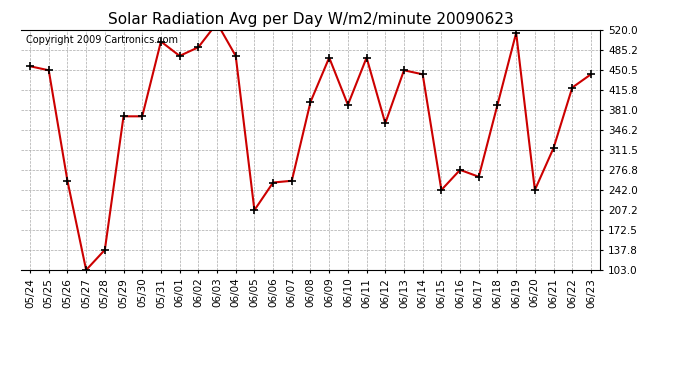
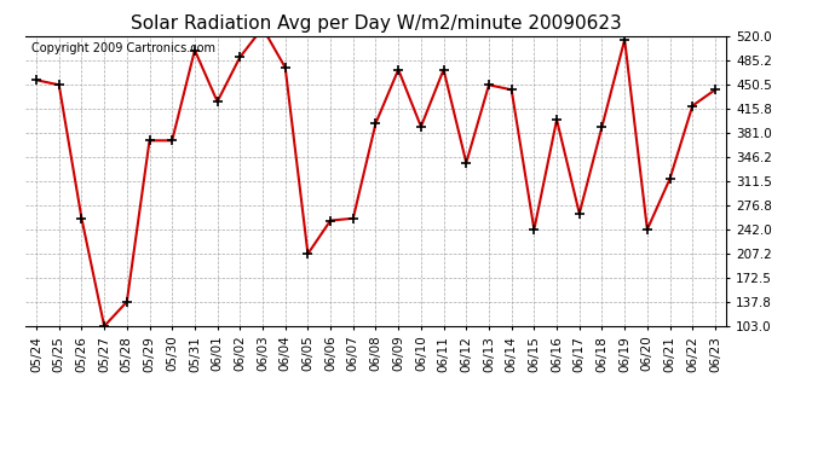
06/01: 475 -> 426
06/12: 358 -> 338
06/16: 277 -> 400
